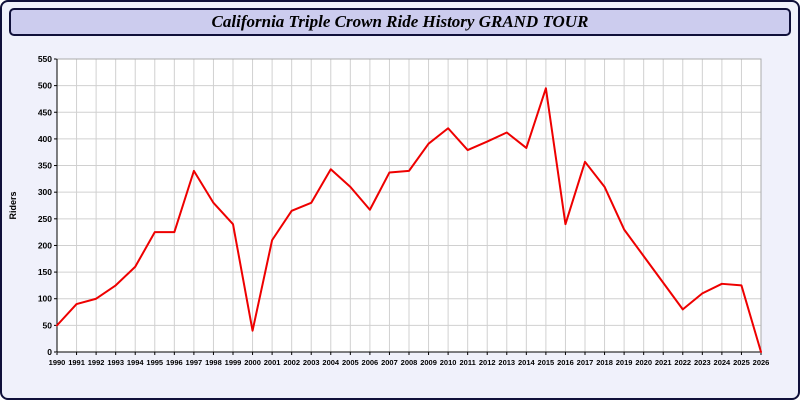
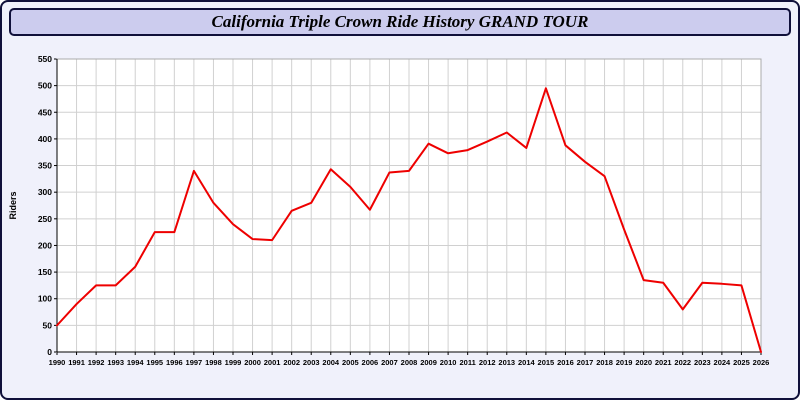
1992: 100 -> 120
2000: 40 -> 210
2010: 420 -> 370
2016: 240 -> 390
2018: 310 -> 330
2020: 180 -> 140
2023: 110 -> 130
